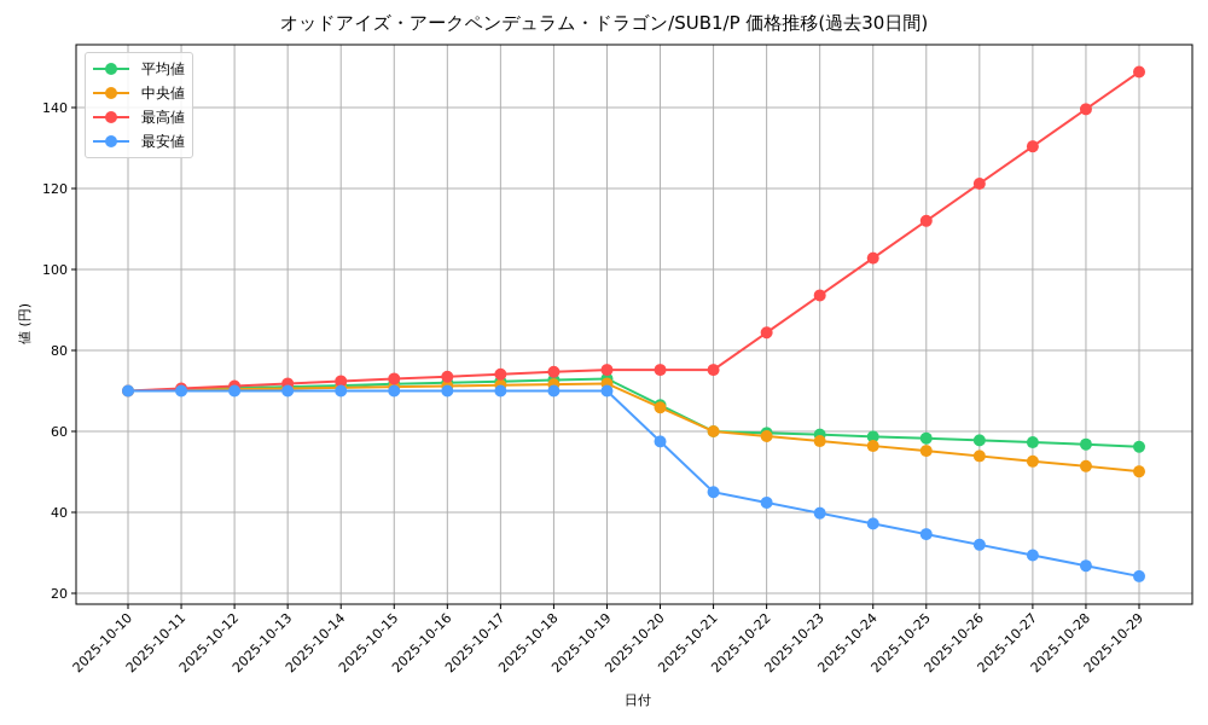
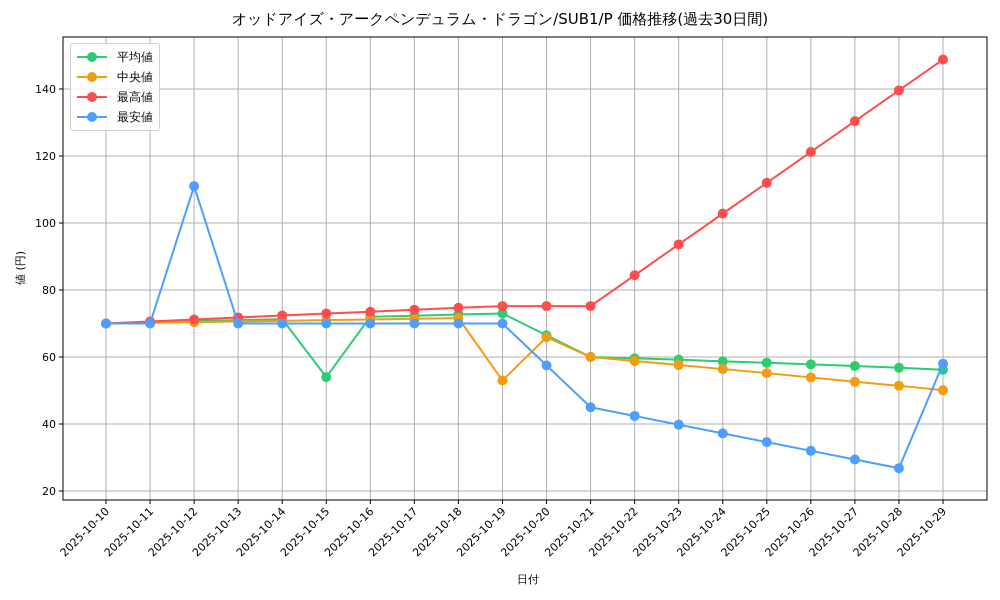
最安値/2025-10-12: 70 -> 111
平均値/2025-10-15: 72 -> 54
中央値/2025-10-19: 72 -> 53
最安値/2025-10-29: 24 -> 58
